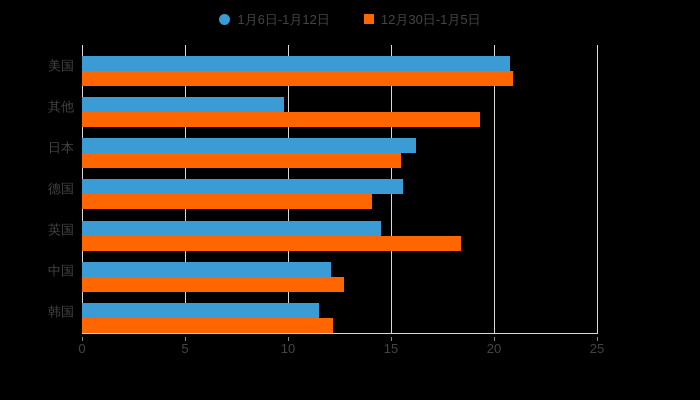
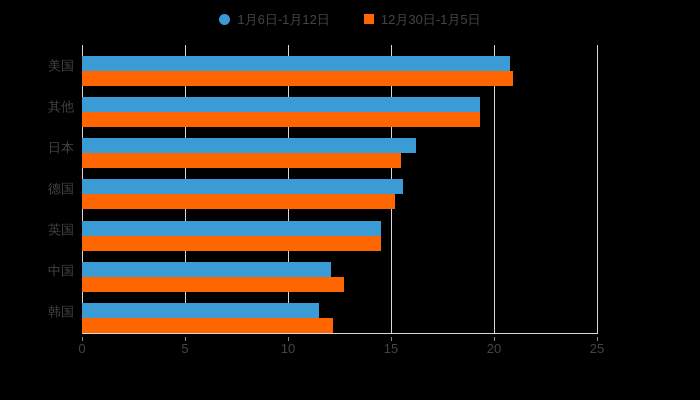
1月6日-1月12日/其他: 9.8 -> 19.3
12月30日-1月5日/德国: 14.1 -> 15.2
12月30日-1月5日/英国: 18.4 -> 14.5
